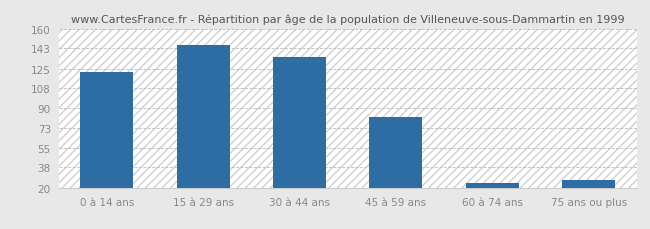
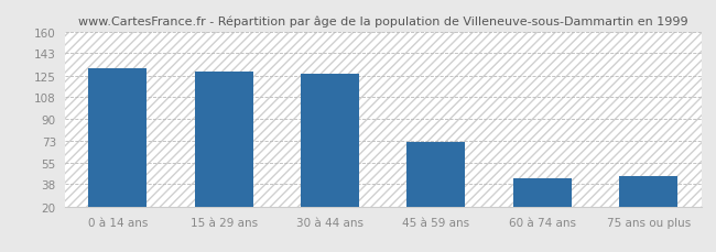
0 à 14 ans: 122 -> 131
15 à 29 ans: 146 -> 128
30 à 44 ans: 135 -> 126
45 à 59 ans: 82 -> 72
60 à 74 ans: 24 -> 43
75 ans ou plus: 27 -> 44
